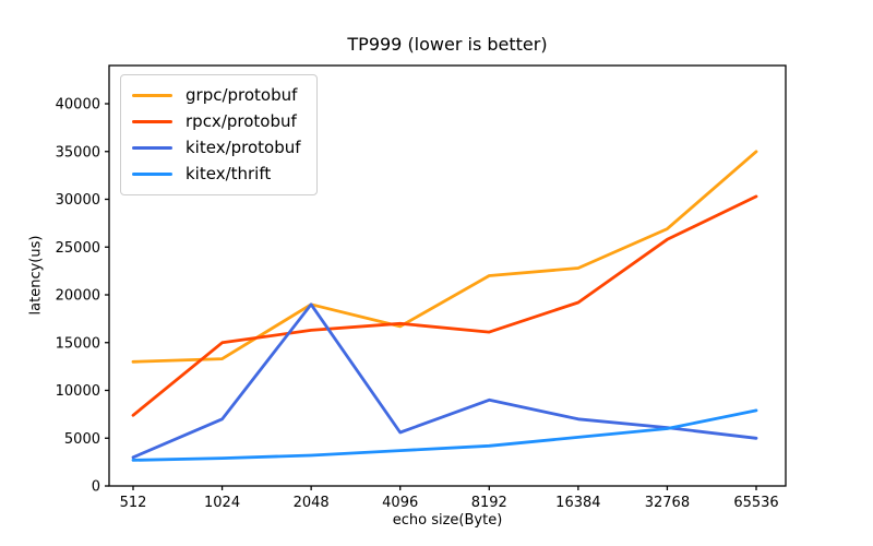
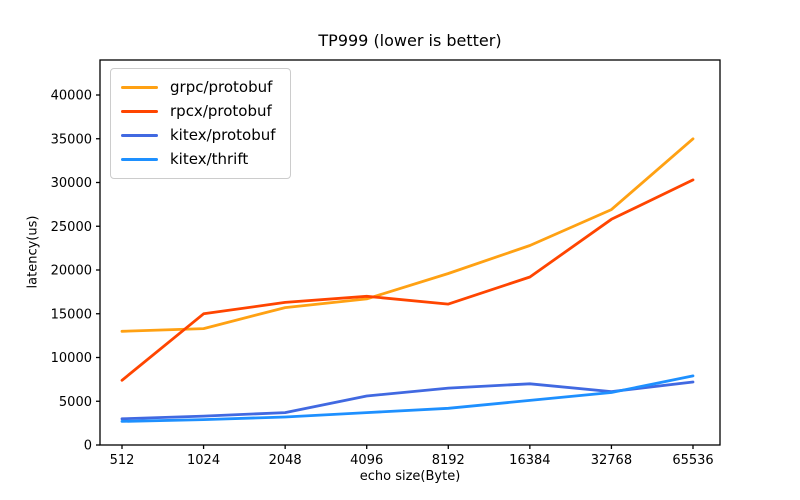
kitex/protobuf/1024: 7000 -> 3000
grpc/protobuf/2048: 19000 -> 16000
kitex/protobuf/2048: 19000 -> 4000
grpc/protobuf/8192: 22000 -> 20000
kitex/protobuf/8192: 9000 -> 6000
kitex/protobuf/65536: 5000 -> 7000
